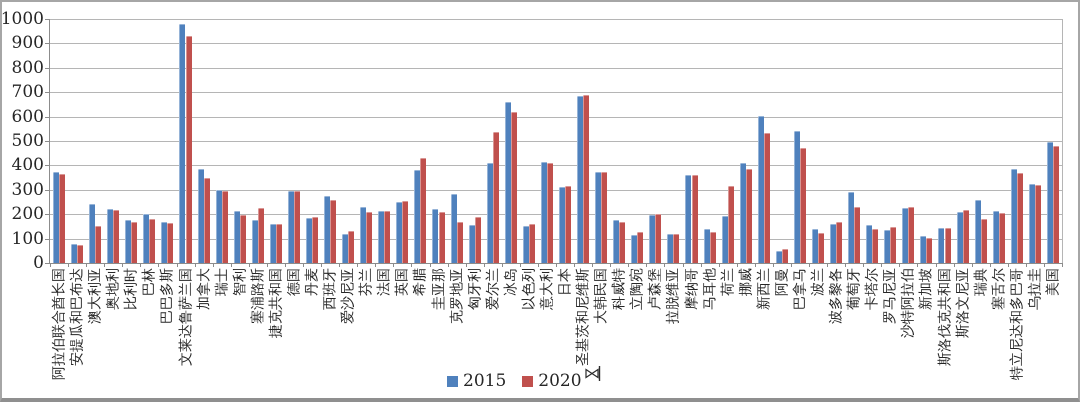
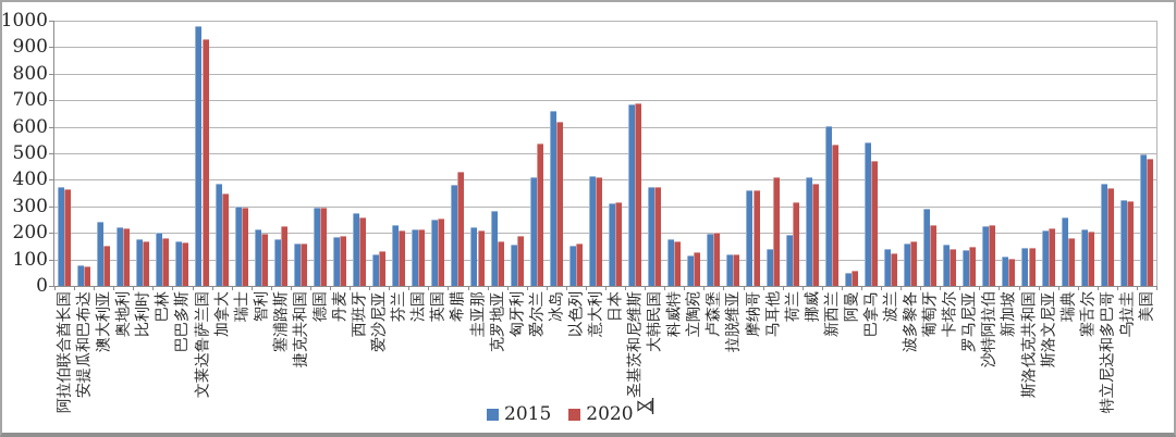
2020/马耳他: 130 -> 410
